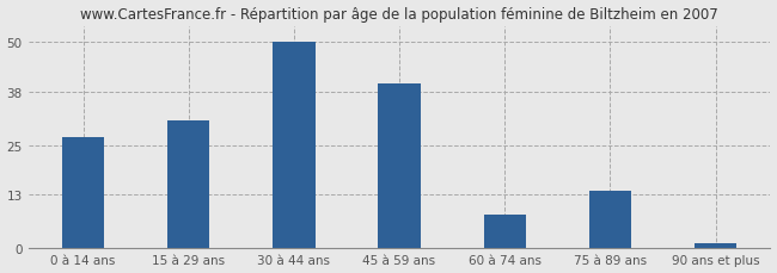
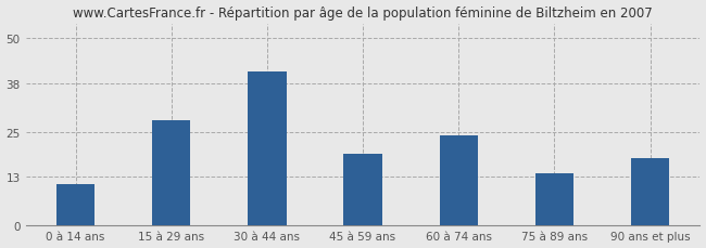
0 à 14 ans: 27 -> 11
15 à 29 ans: 31 -> 28
30 à 44 ans: 50 -> 41
45 à 59 ans: 40 -> 19
60 à 74 ans: 8 -> 24
90 ans et plus: 1 -> 18
